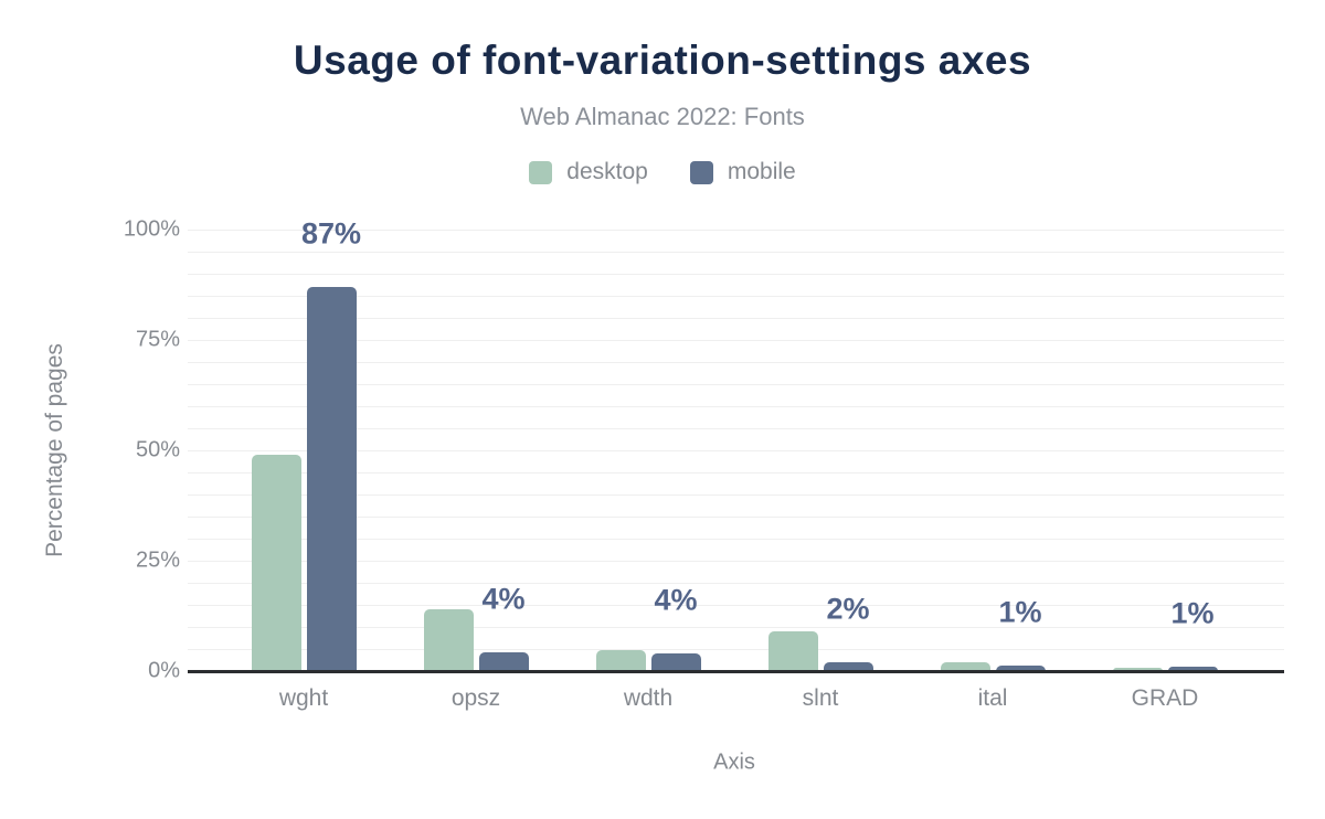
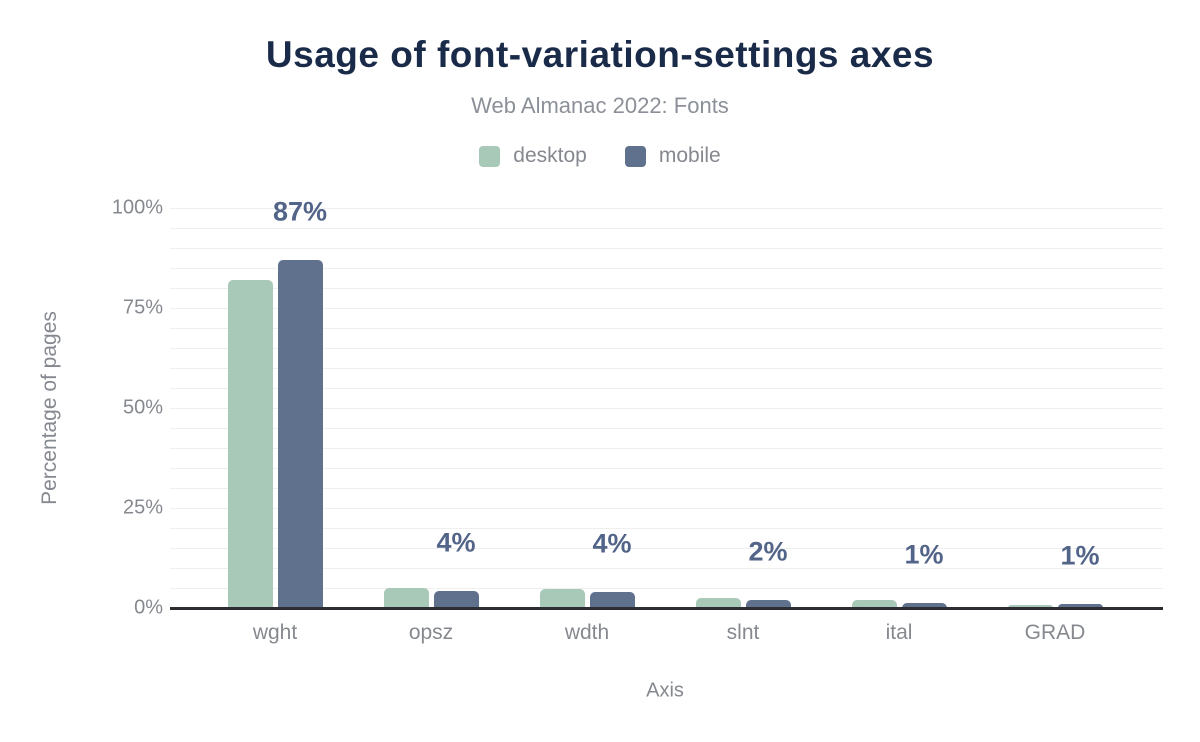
desktop/wght: 49% -> 82%
desktop/opsz: 14% -> 5%
desktop/slnt: 9% -> 3%
